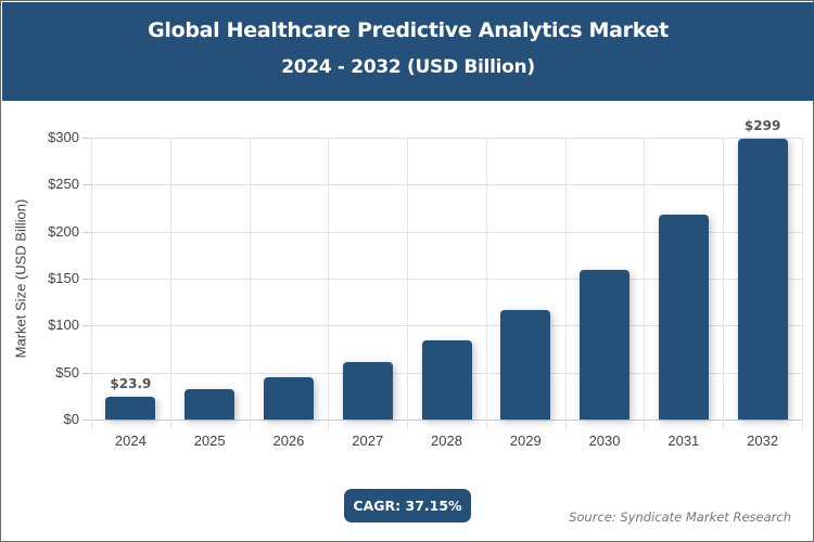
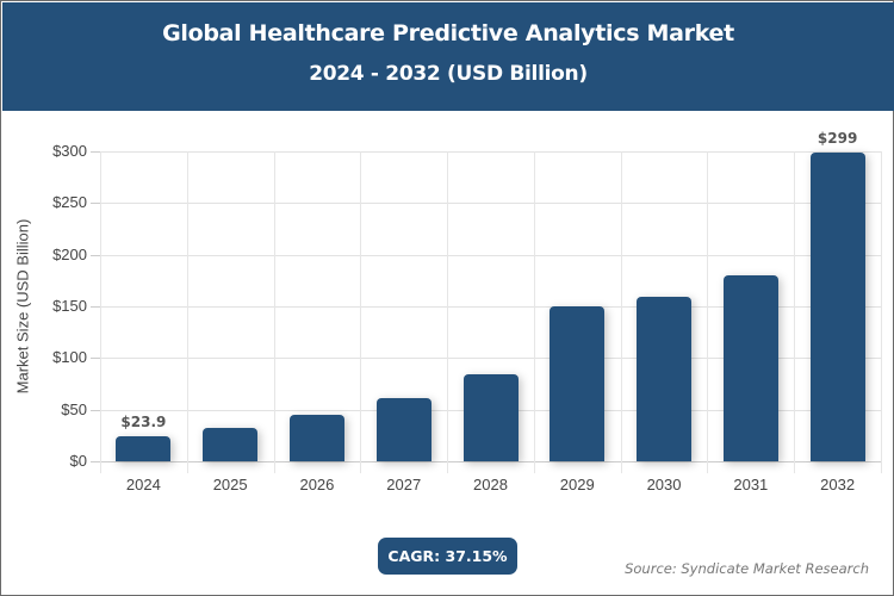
2029: $120 -> $150
2031: $220 -> $180
